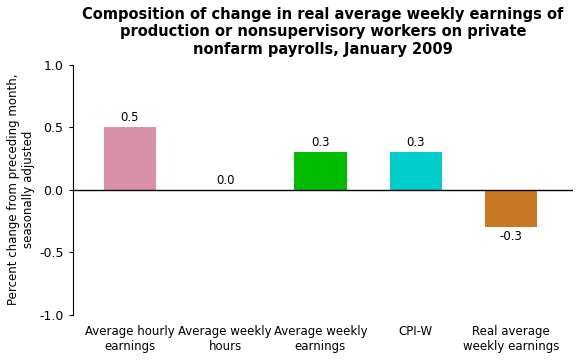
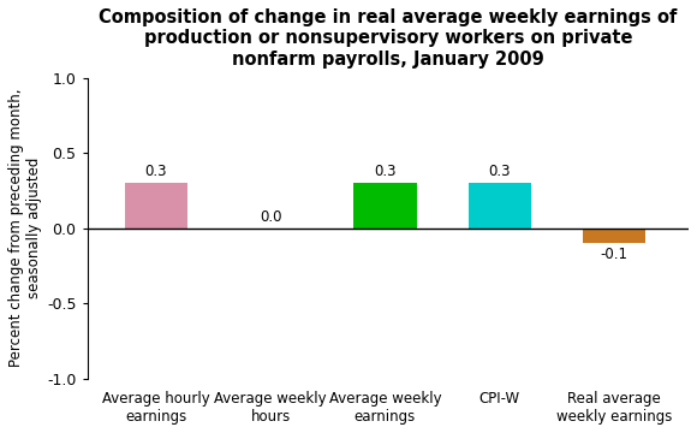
Average hourly earnings: 0.5 -> 0.3
Real average weekly earnings: -0.3 -> -0.1
